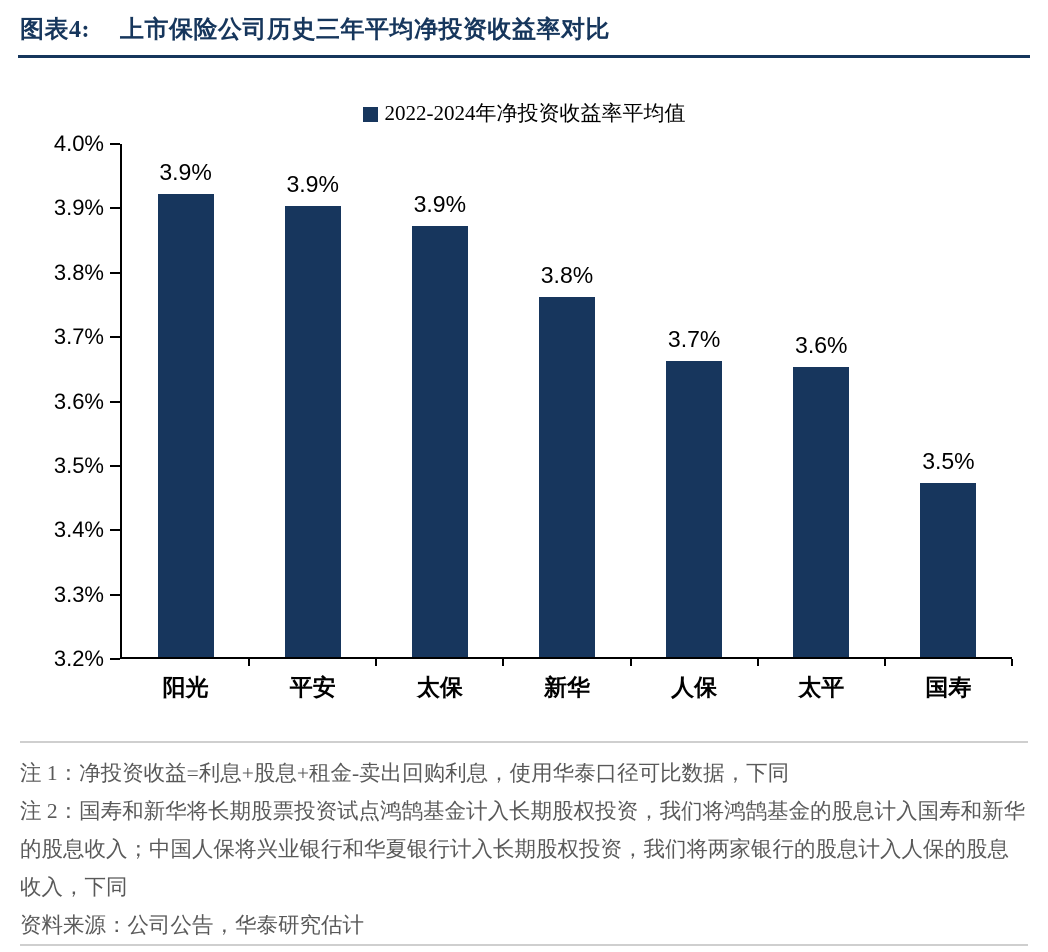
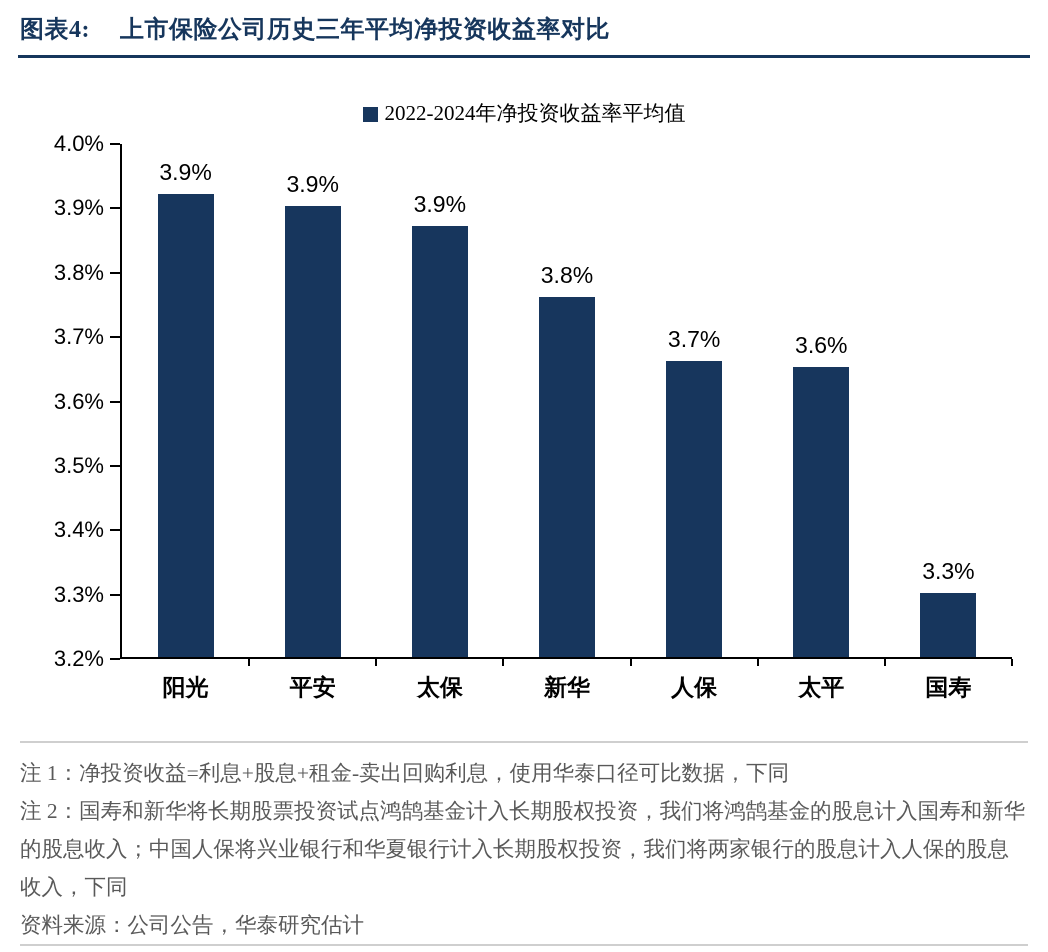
国寿: 3.5% -> 3.3%
